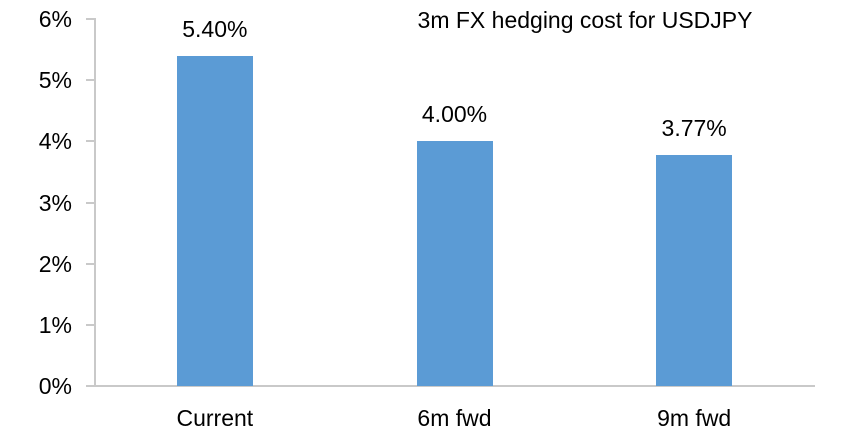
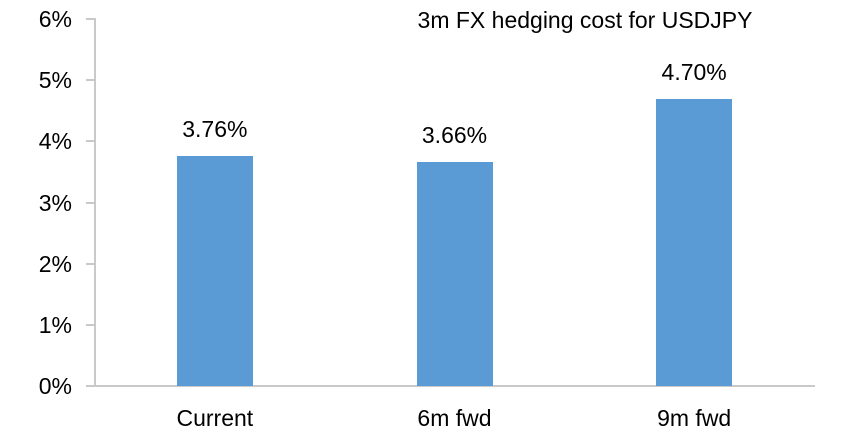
Current: 5.40% -> 3.76%
6m fwd: 4.00% -> 3.66%
9m fwd: 3.77% -> 4.70%
